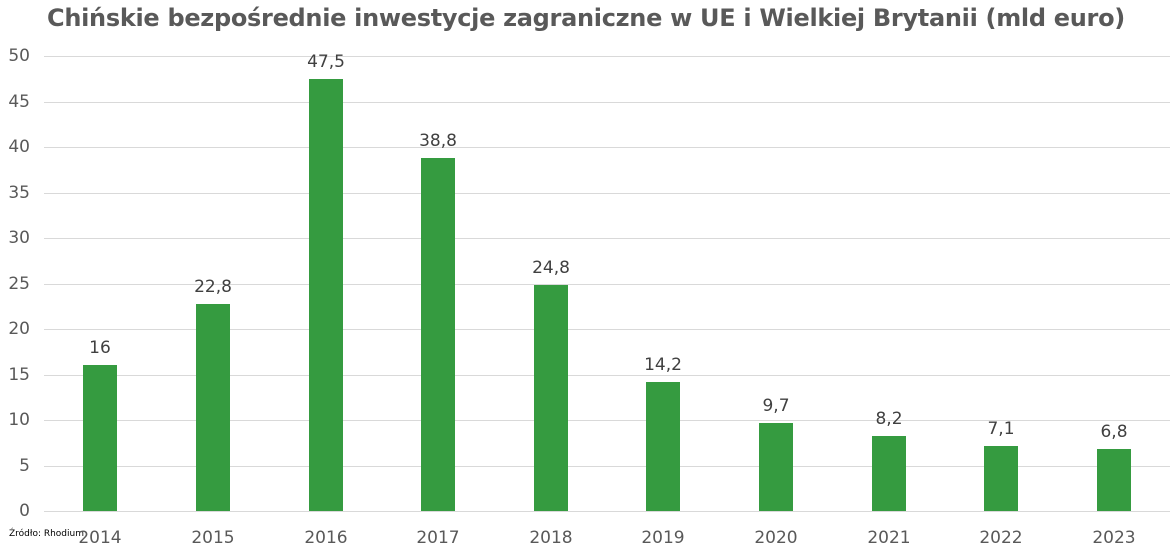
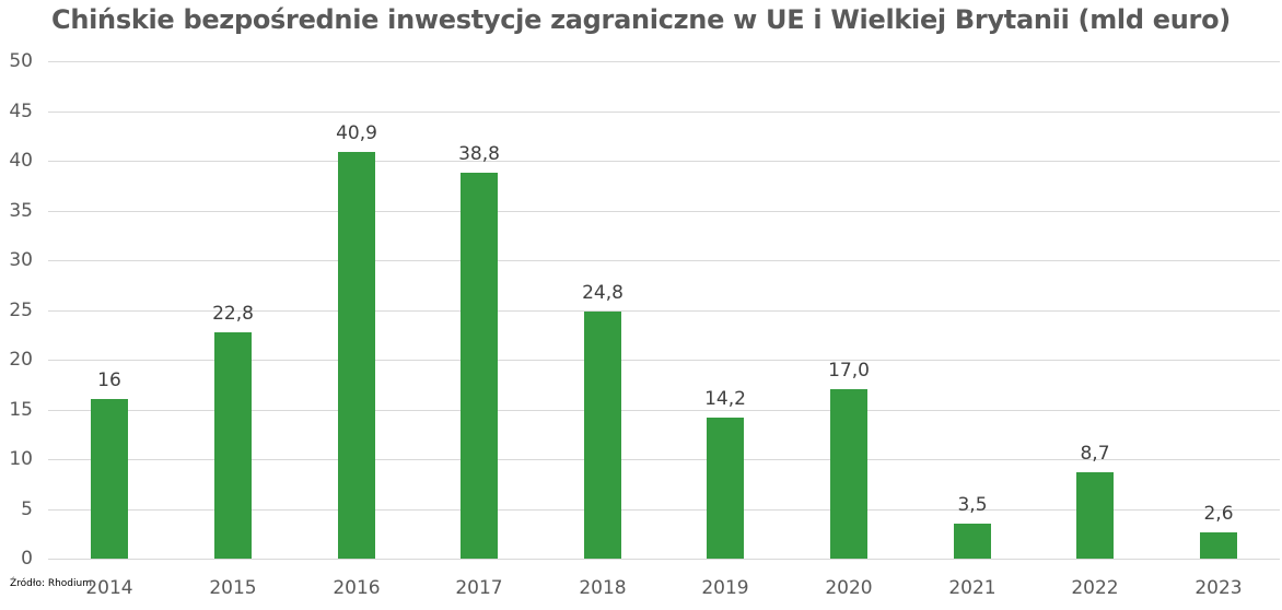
2016: 47,5 -> 40,9
2020: 9,7 -> 17,0
2021: 8,2 -> 3,5
2022: 7,1 -> 8,7
2023: 6,8 -> 2,6
